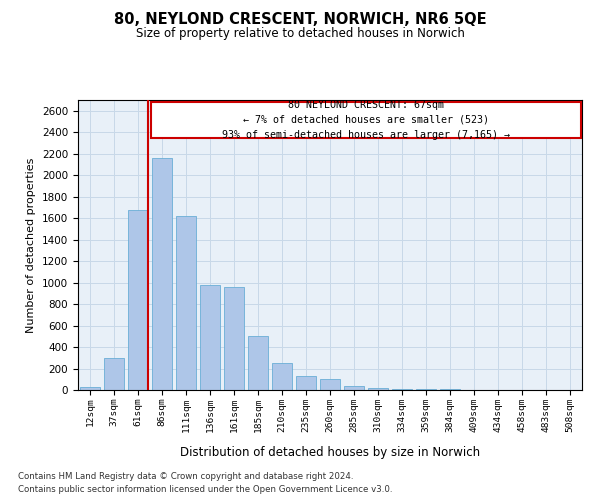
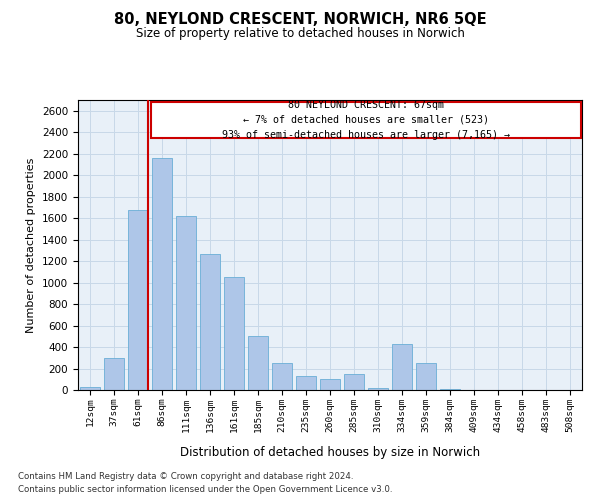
136sqm: 980 -> 1270
161sqm: 960 -> 1050
285sqm: 40 -> 150
334sqm: 10 -> 430
359sqm: 0 -> 250
